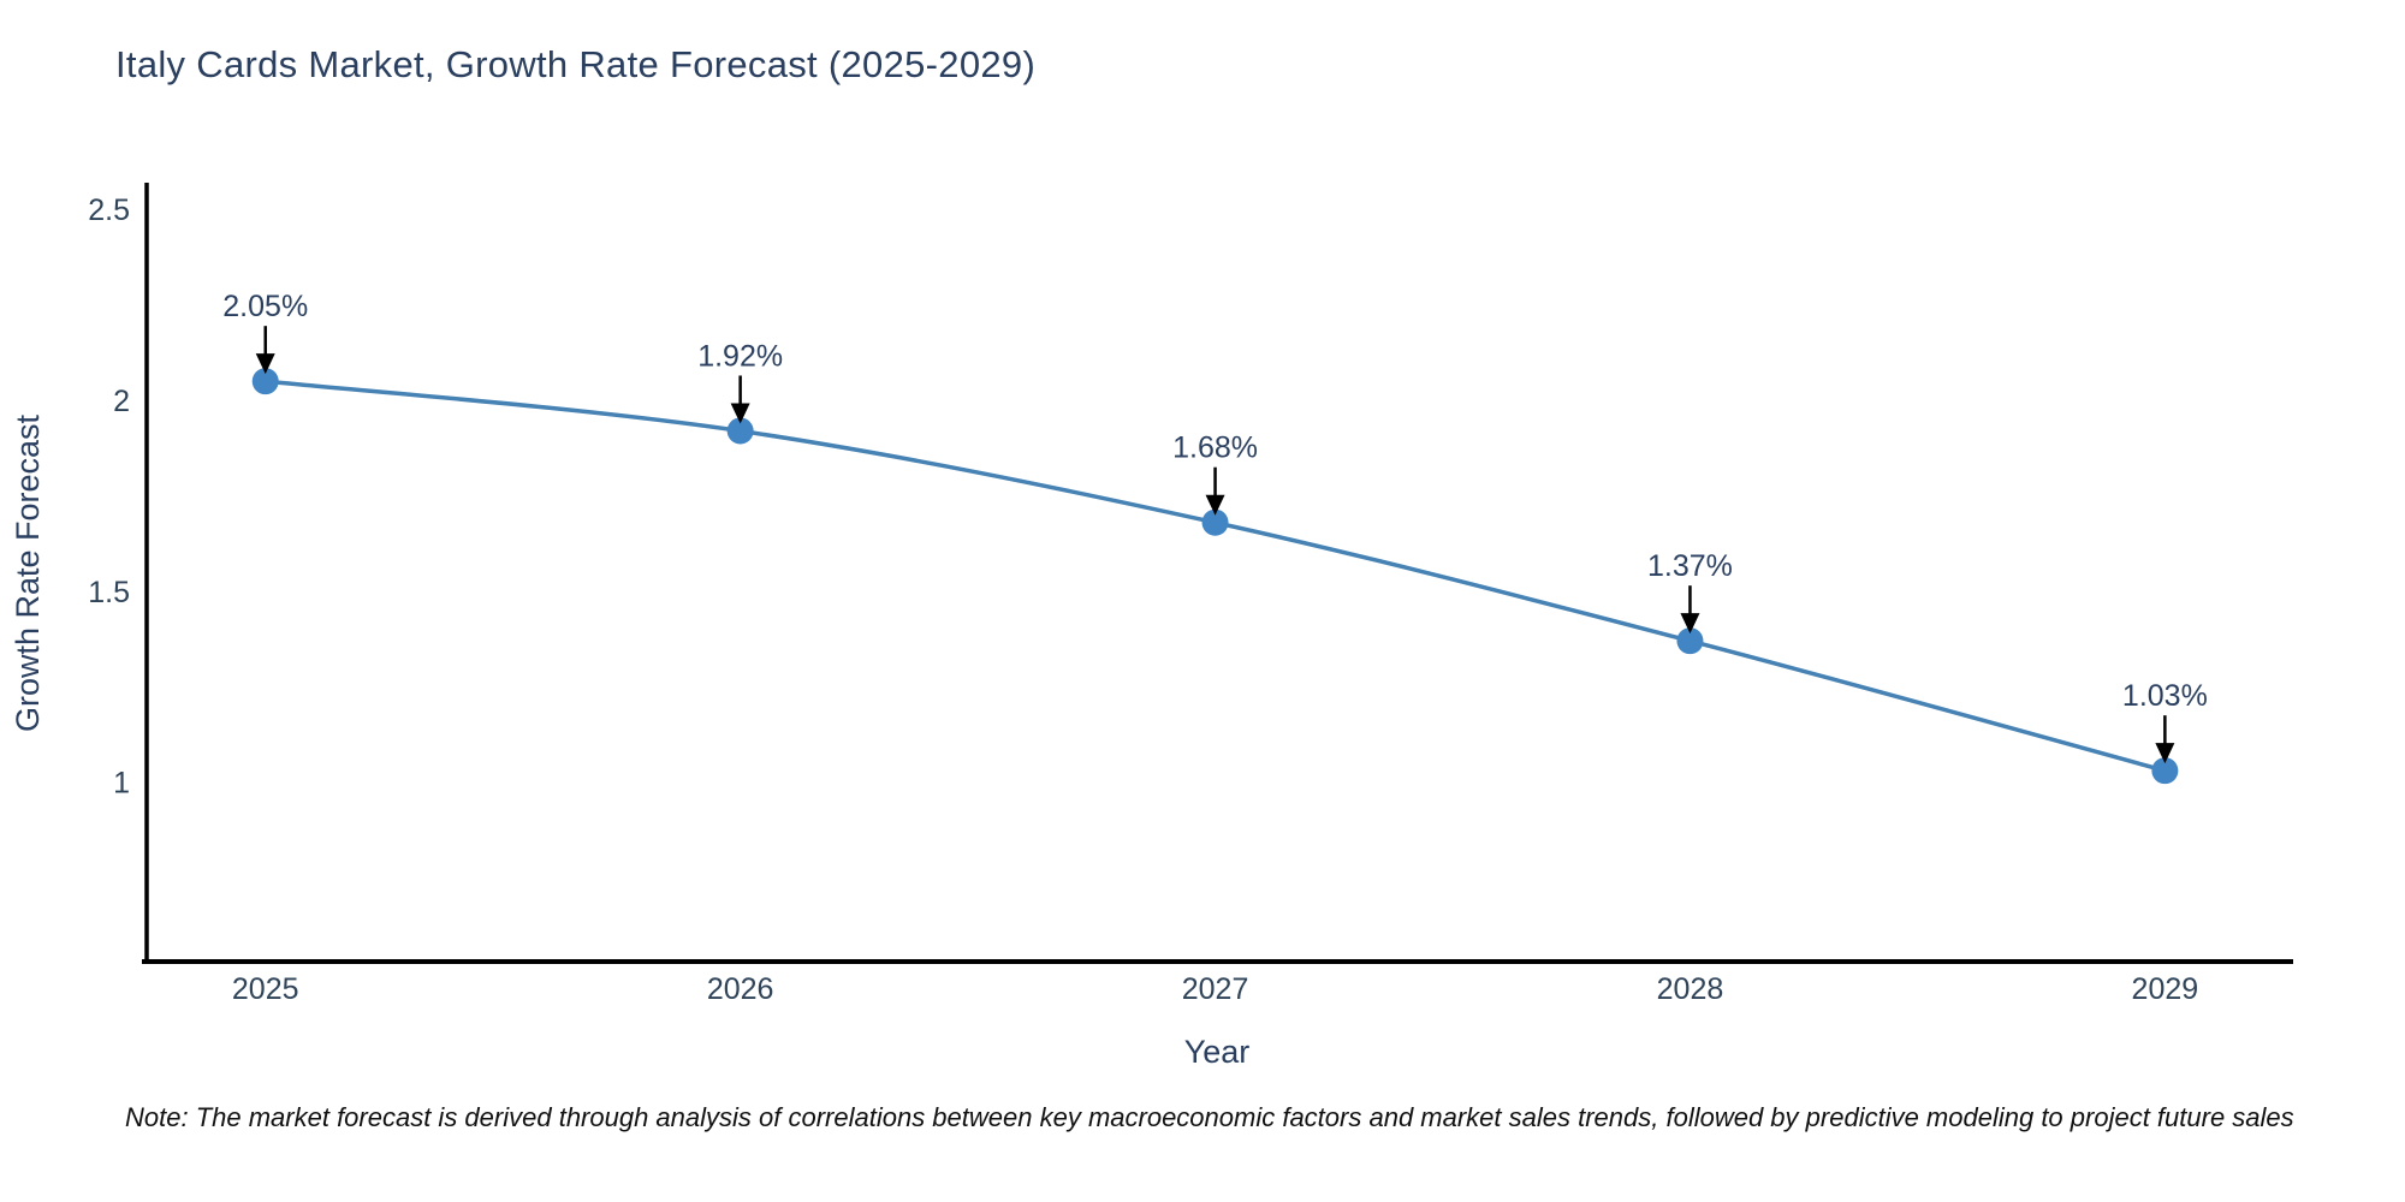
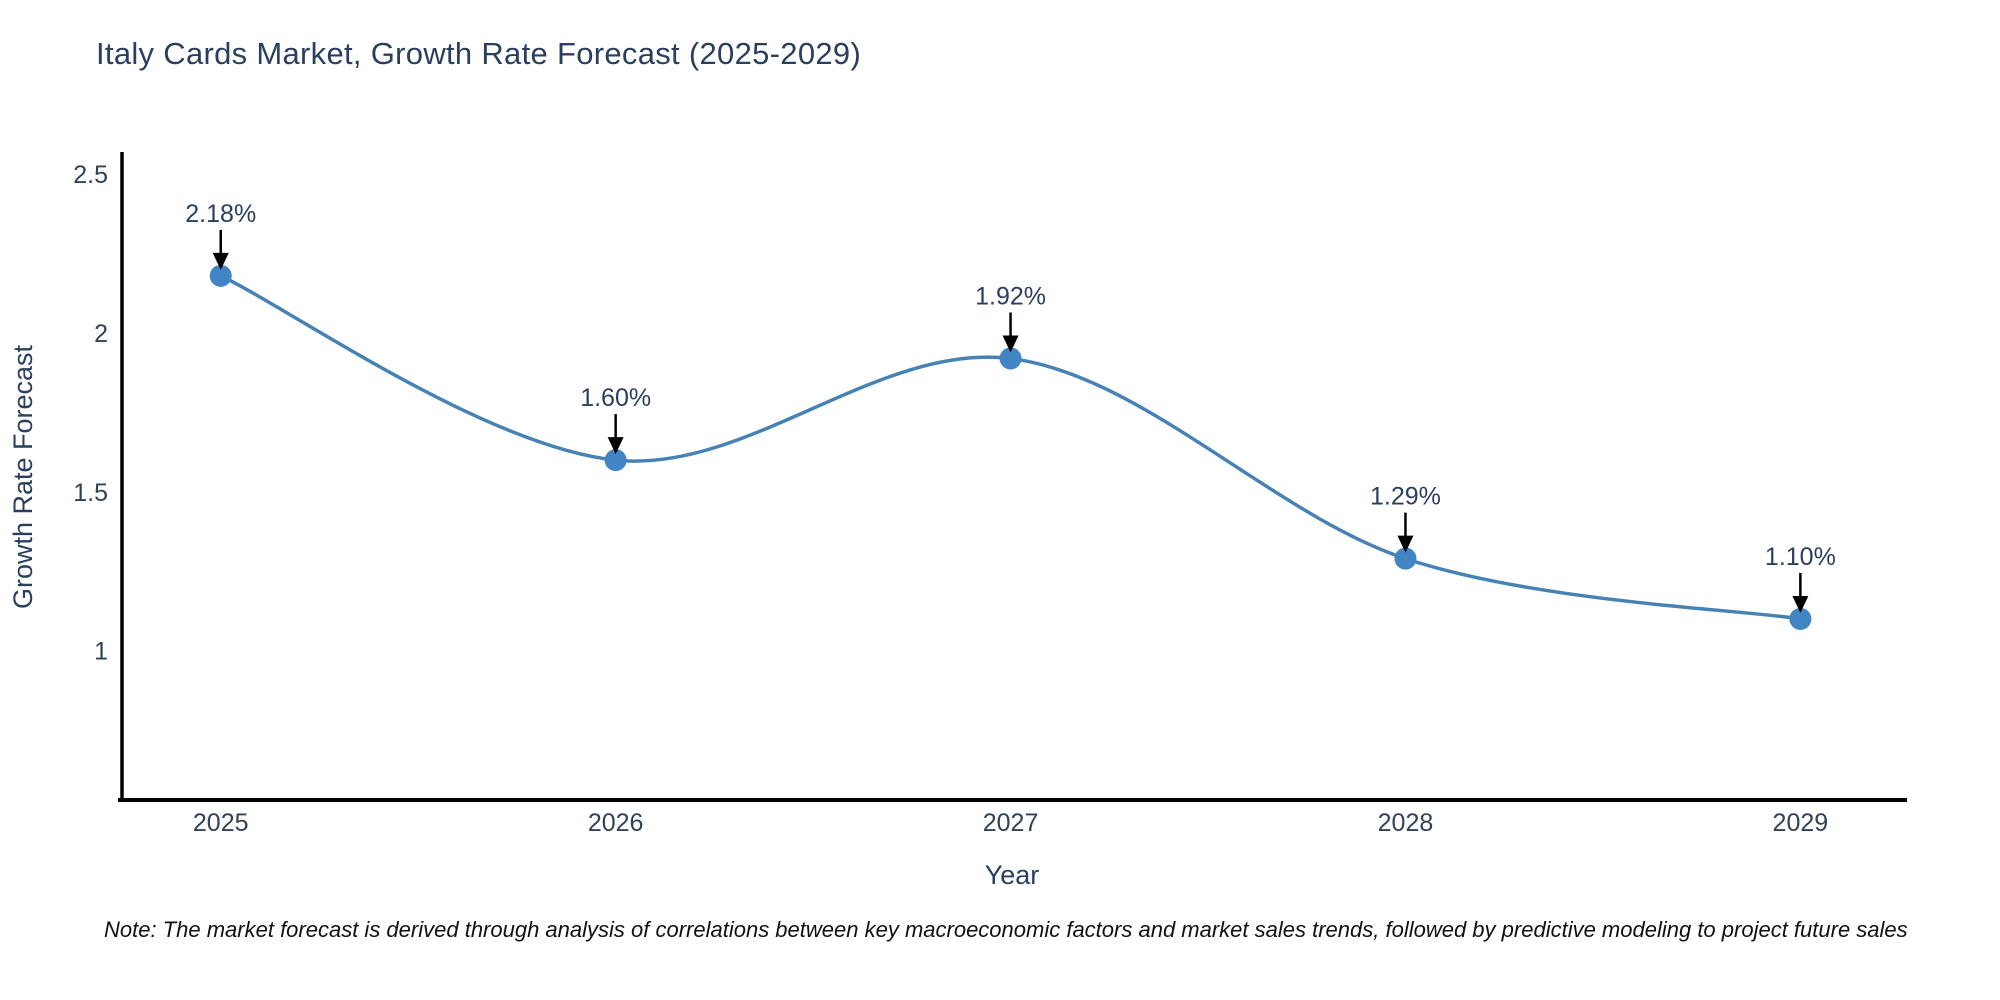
2025: 2.05% -> 2.18%
2026: 1.92% -> 1.60%
2027: 1.68% -> 1.92%
2028: 1.37% -> 1.29%
2029: 1.03% -> 1.10%
